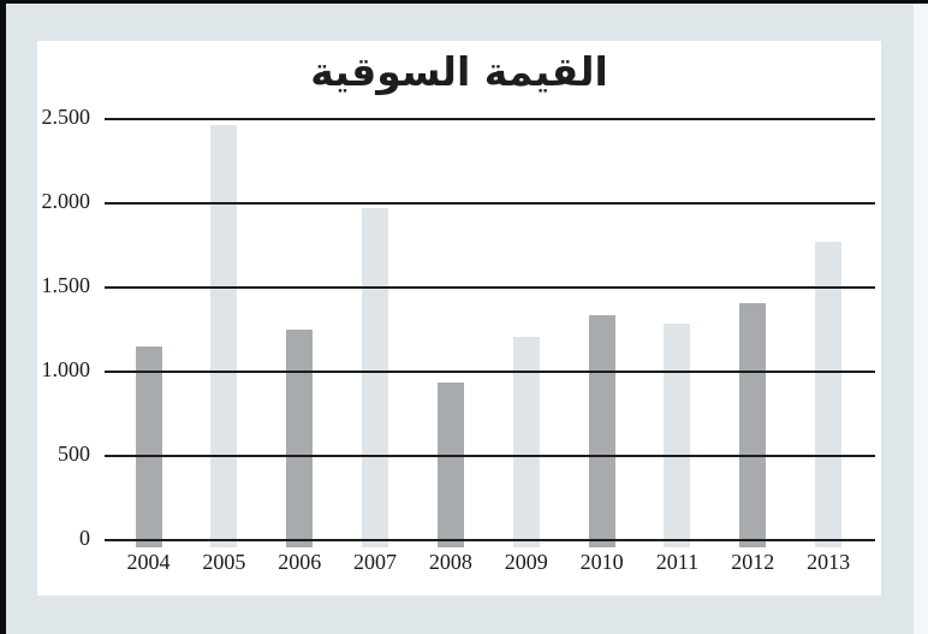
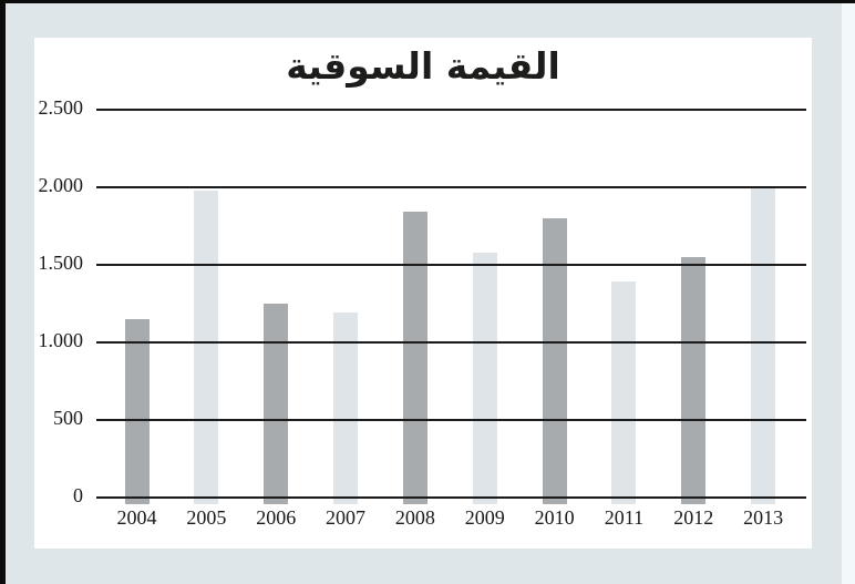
2005: 2460 -> 1980
2007: 1970 -> 1190
2008: 940 -> 1840
2009: 1200 -> 1580
2010: 1340 -> 1800
2011: 1280 -> 1390
2012: 1400 -> 1550
2013: 1770 -> 1990
